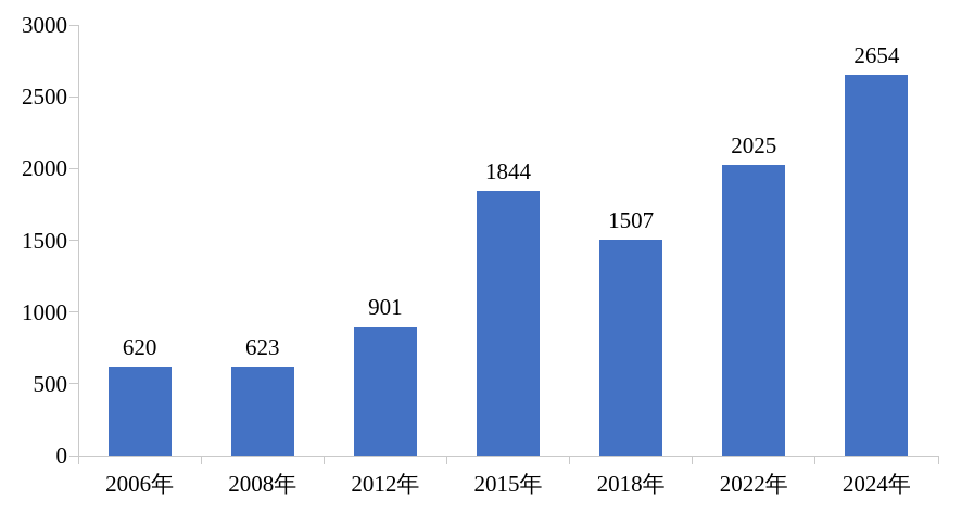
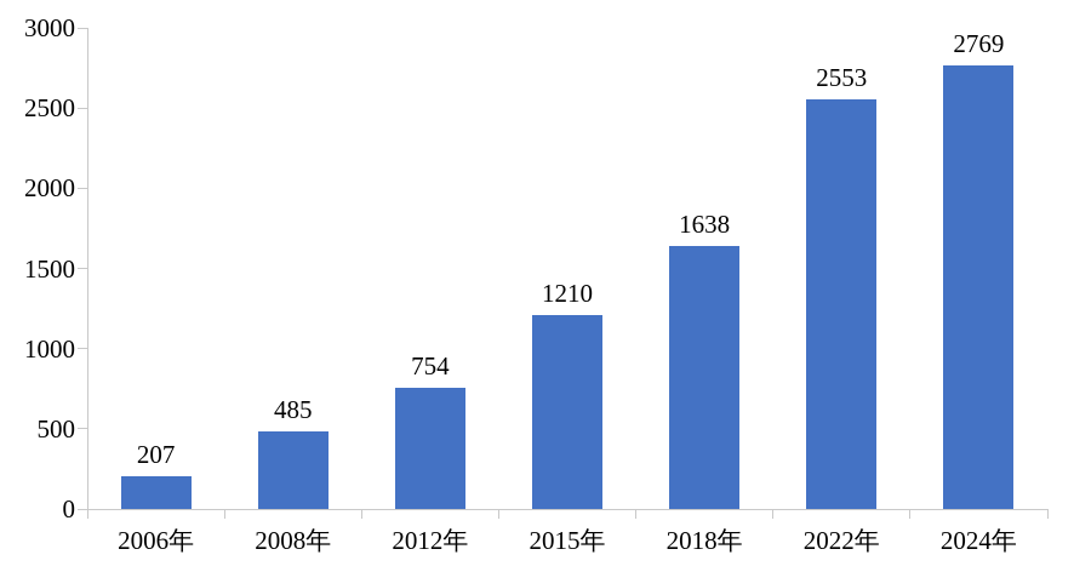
2006年: 620 -> 207
2008年: 623 -> 485
2012年: 901 -> 754
2015年: 1844 -> 1210
2018年: 1507 -> 1638
2022年: 2025 -> 2553
2024年: 2654 -> 2769
